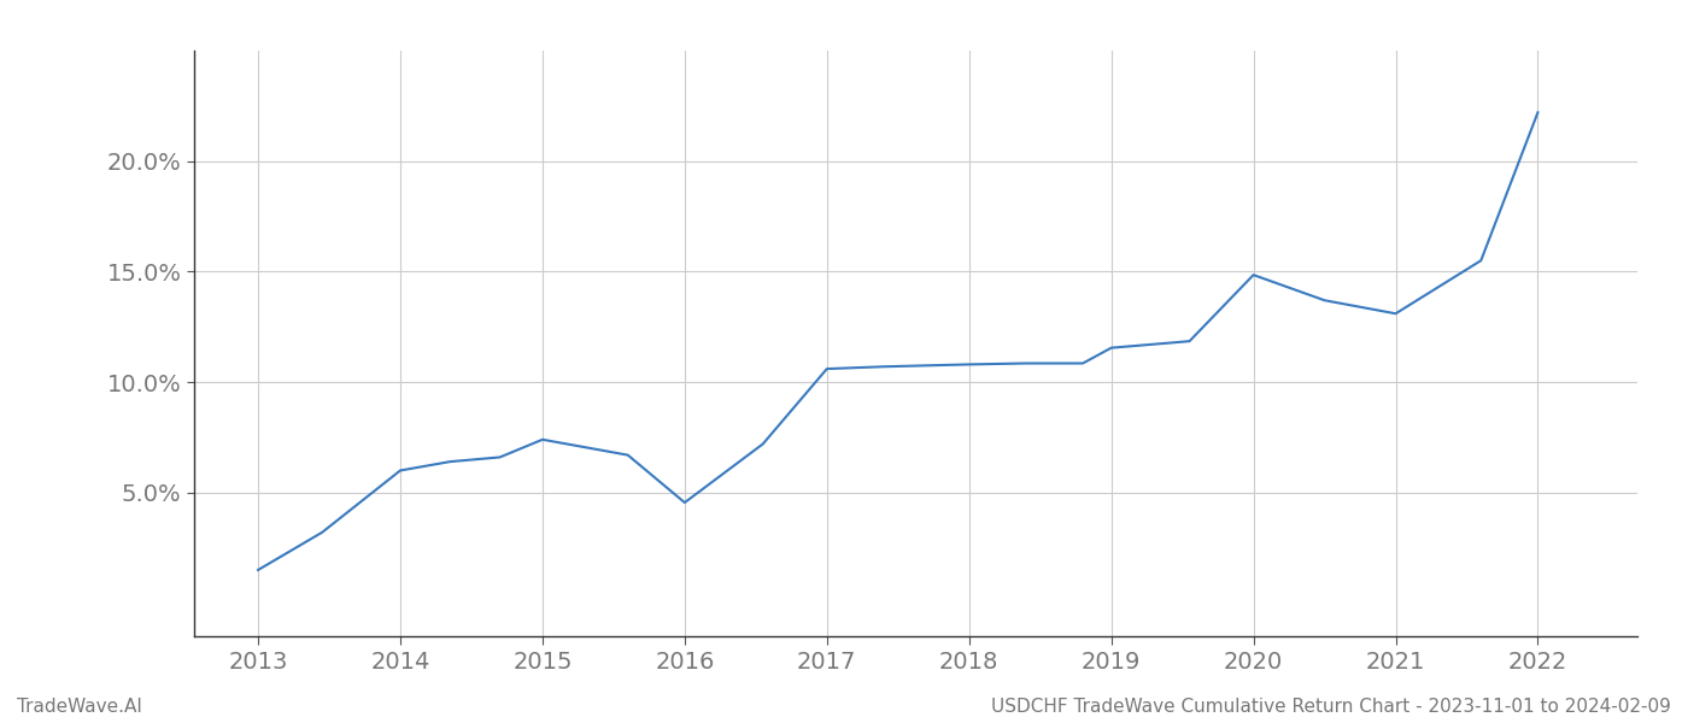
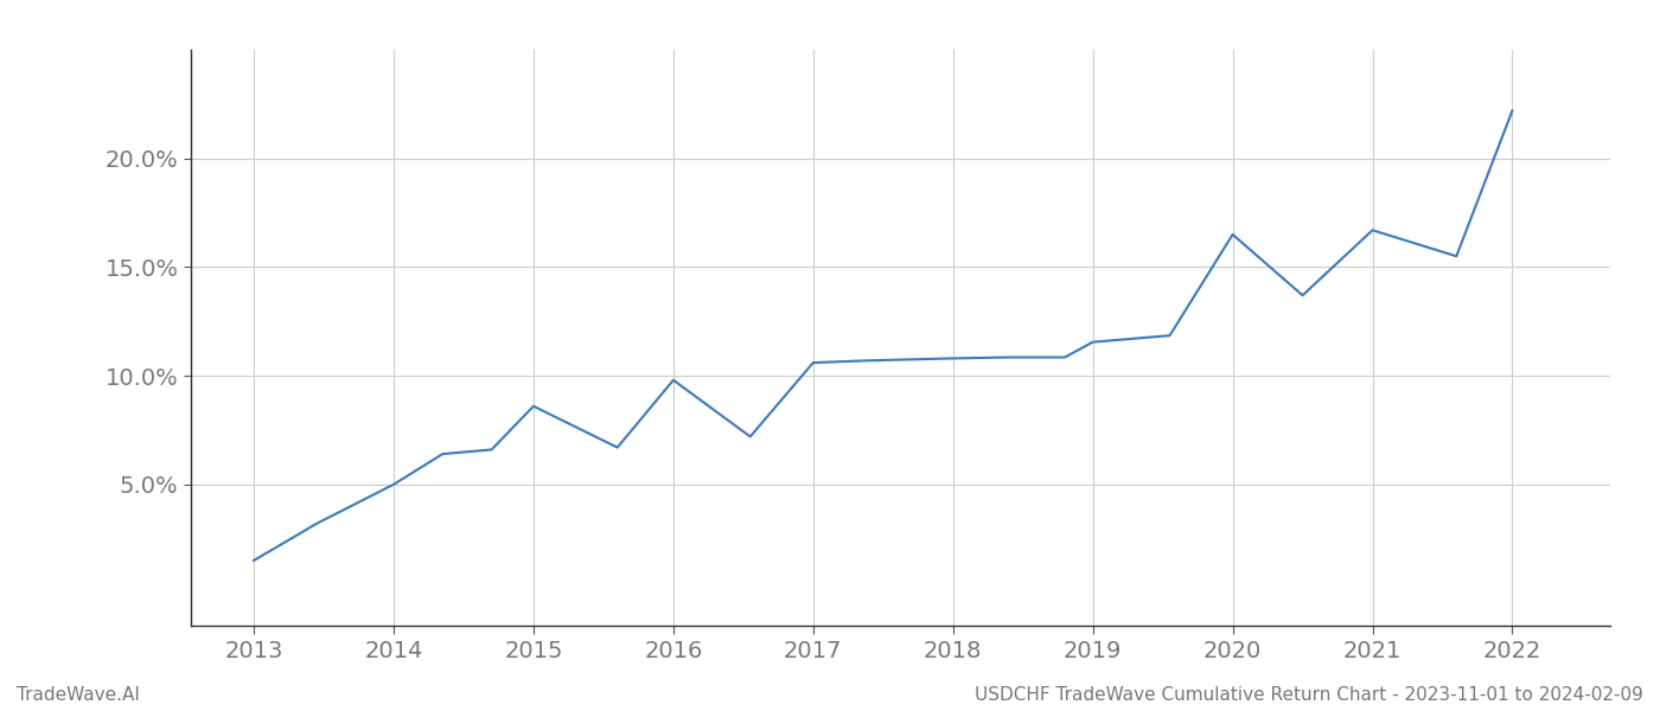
2014: 6.0% -> 5.0%
2015: 7.4% -> 8.6%
2016: 4.5% -> 9.8%
2020: 14.8% -> 16.5%
2021: 13.1% -> 16.7%
